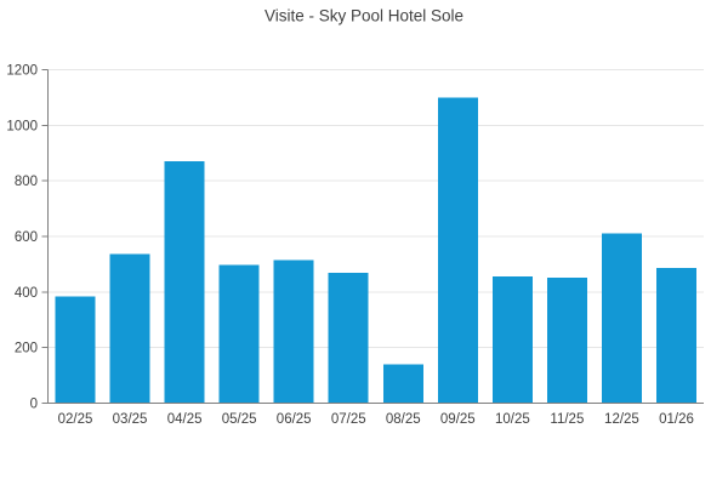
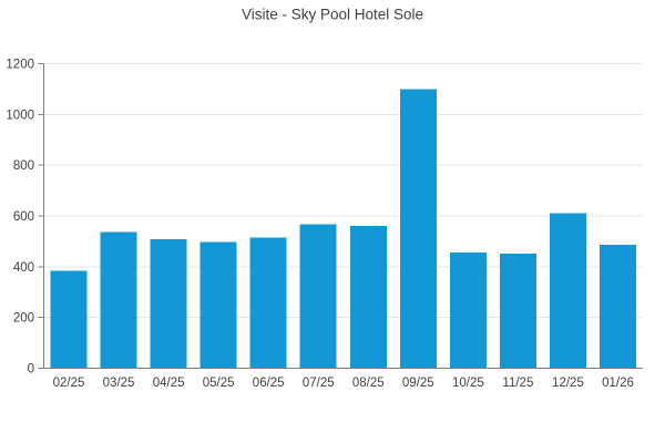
04/25: 870 -> 510
07/25: 470 -> 570
08/25: 140 -> 560
